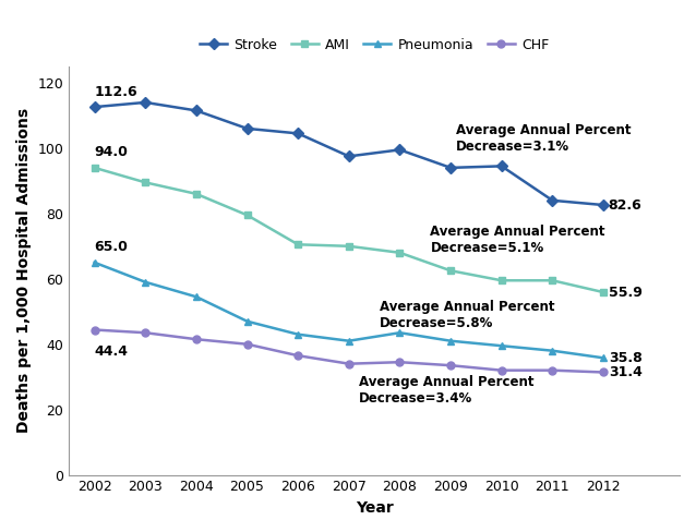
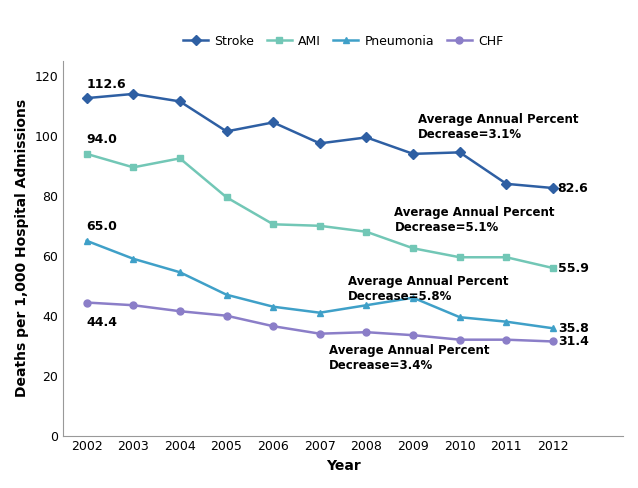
AMI/2004: 86.0 -> 92.5
Stroke/2005: 106.0 -> 101.5
Pneumonia/2009: 41.0 -> 46.0
